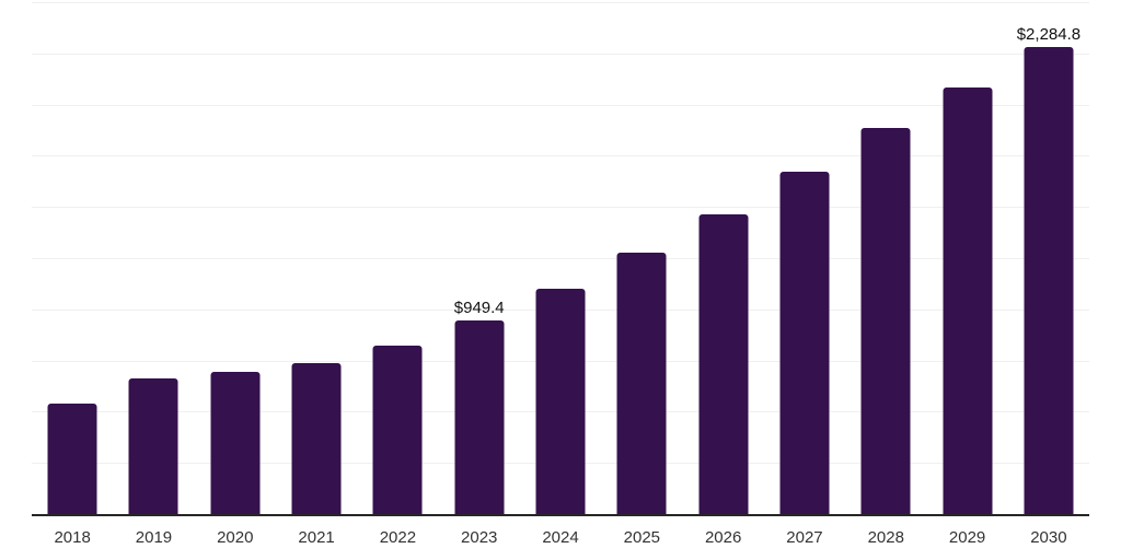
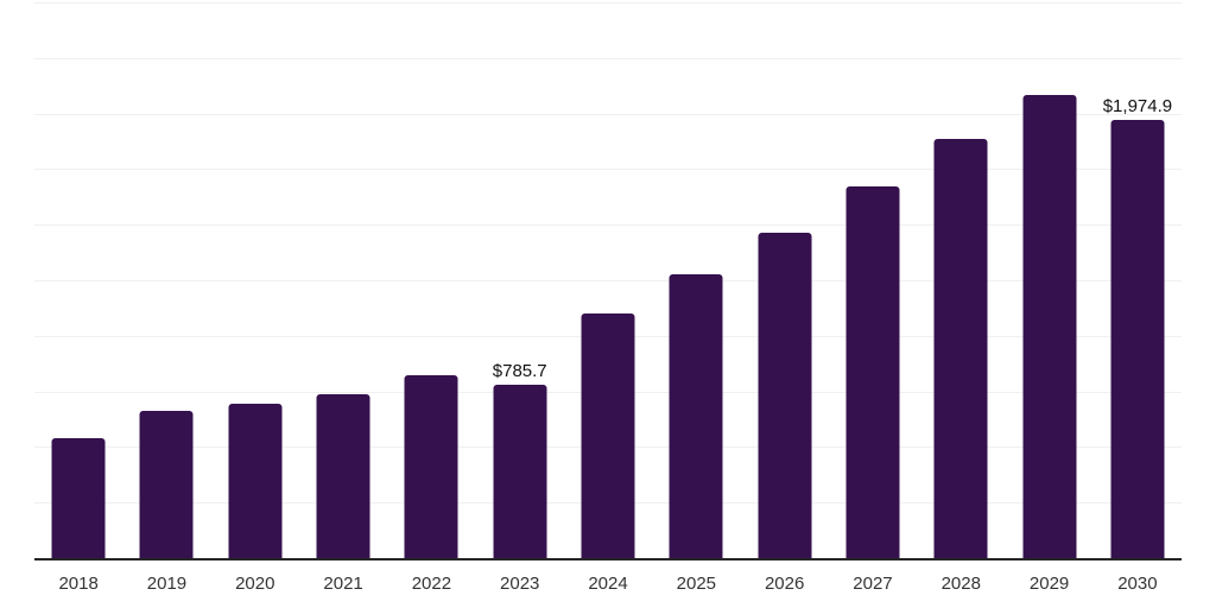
2023: $949.4 -> $785.7
2030: $2,284.8 -> $1,974.9
